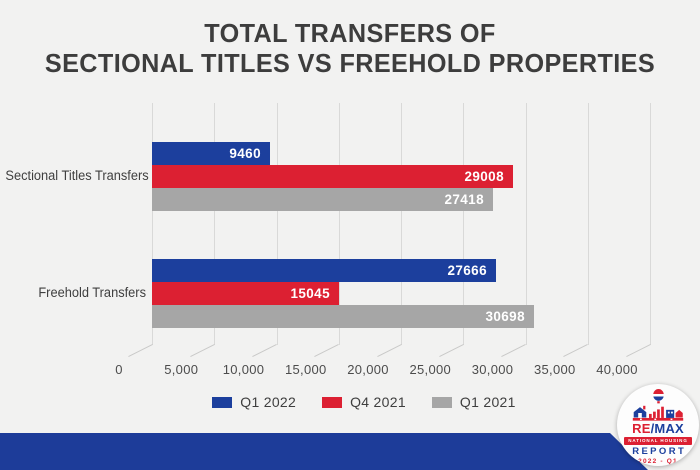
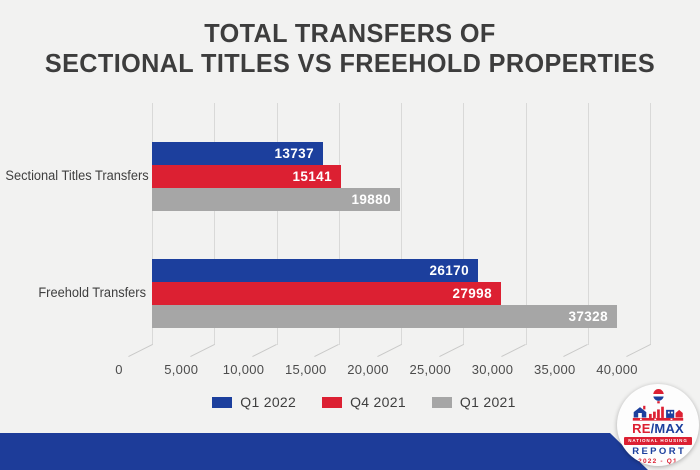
Q1 2022/Sectional Titles Transfers: 9460 -> 13737
Q4 2021/Sectional Titles Transfers: 29008 -> 15141
Q1 2021/Sectional Titles Transfers: 27418 -> 19880
Q1 2022/Freehold Transfers: 27666 -> 26170
Q4 2021/Freehold Transfers: 15045 -> 27998
Q1 2021/Freehold Transfers: 30698 -> 37328
